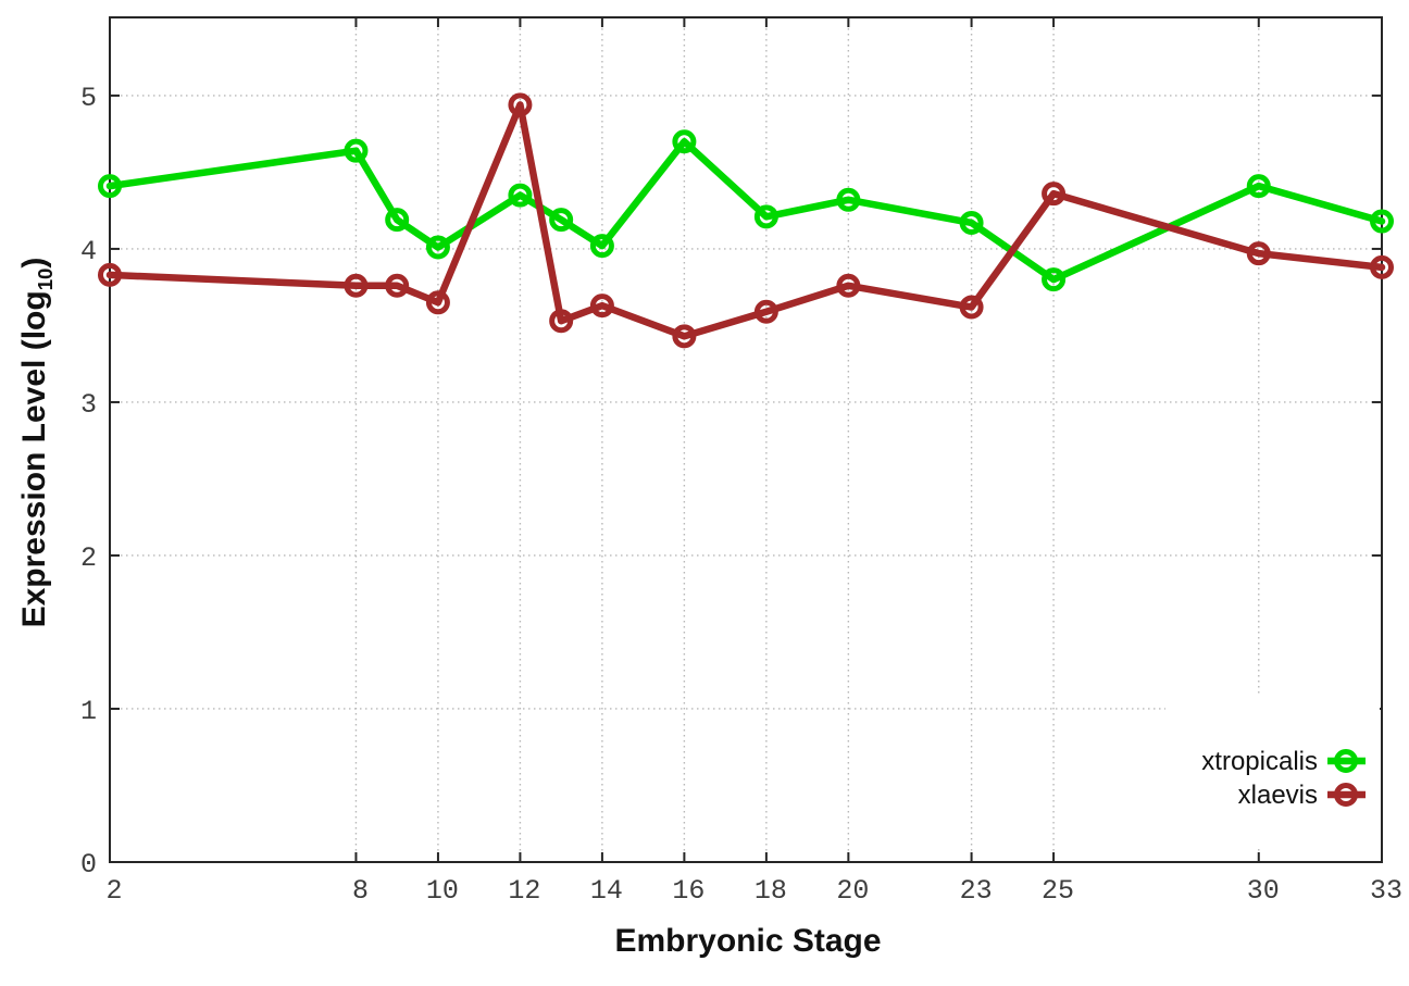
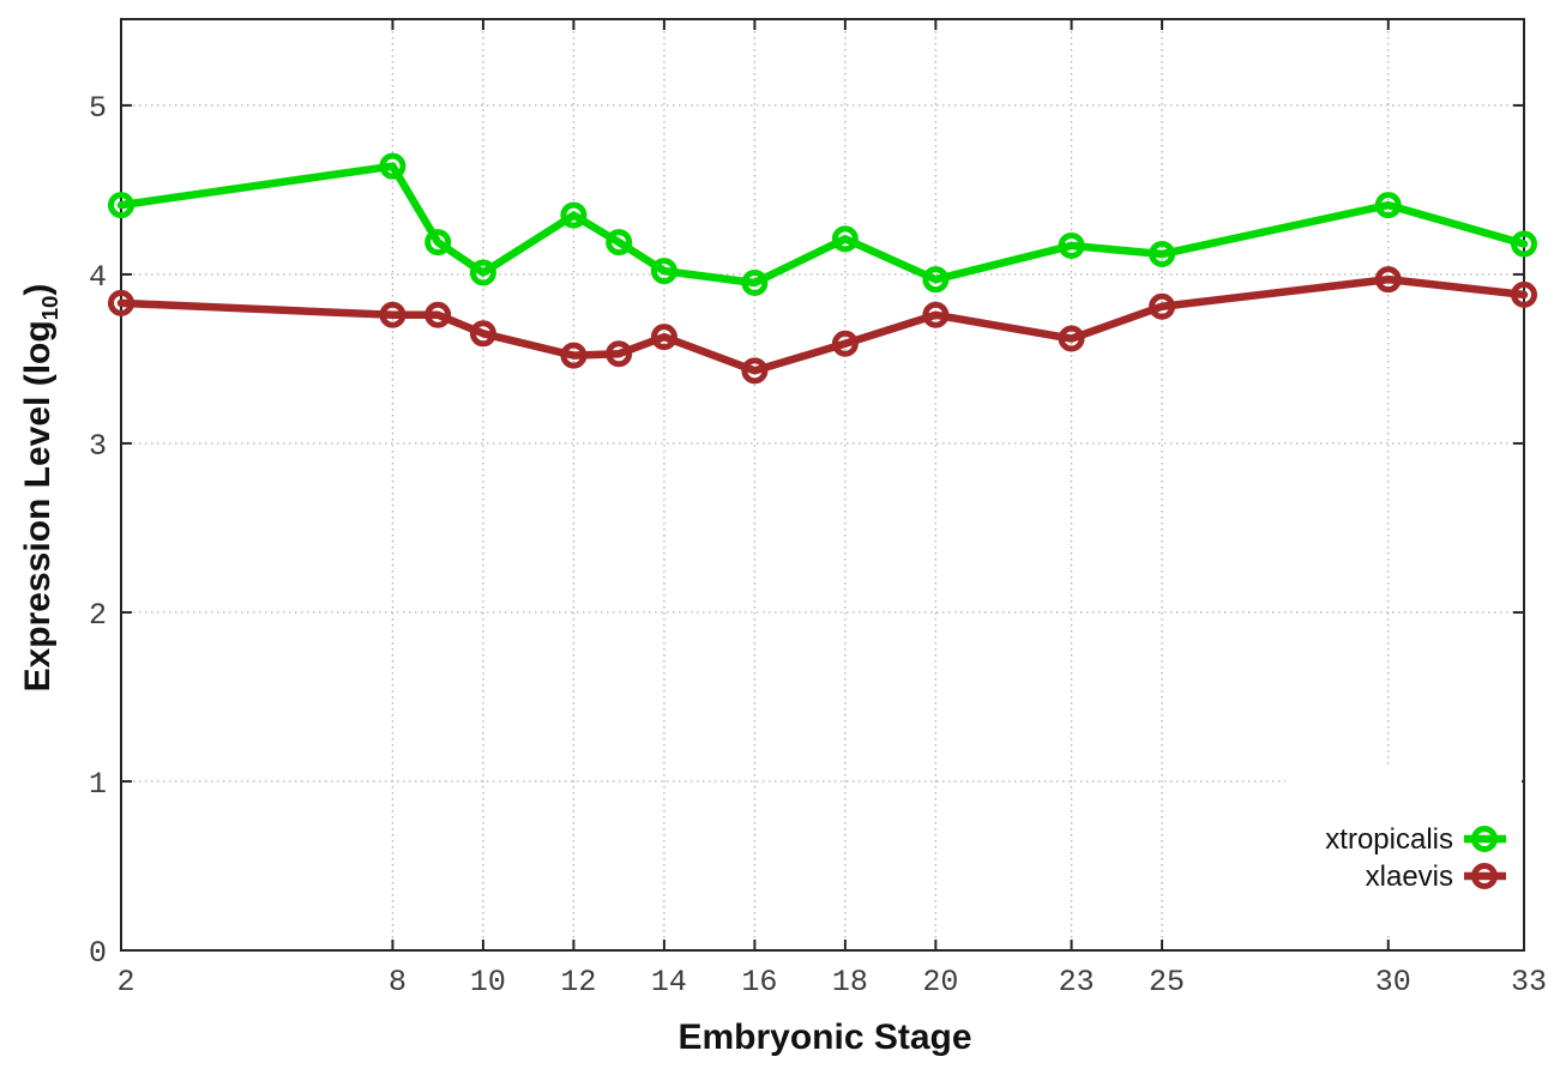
xlaevis/12: 4.94 -> 3.52
xtropicalis/16: 4.70 -> 3.95
xtropicalis/20: 4.32 -> 3.97
xtropicalis/25: 3.80 -> 4.12
xlaevis/25: 4.36 -> 3.81
